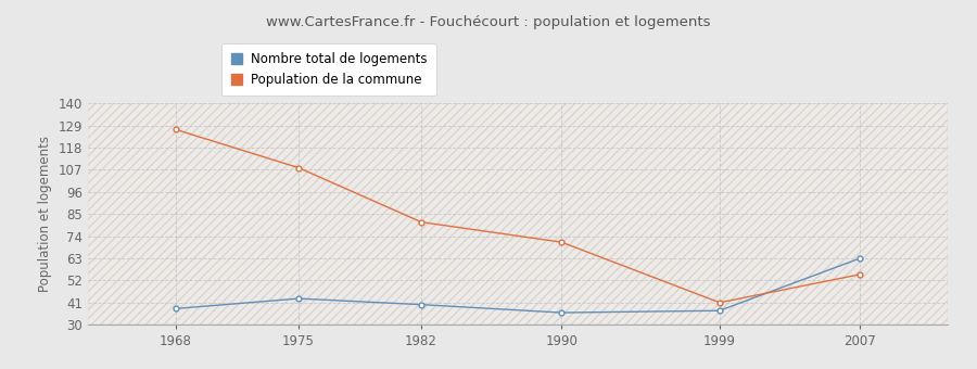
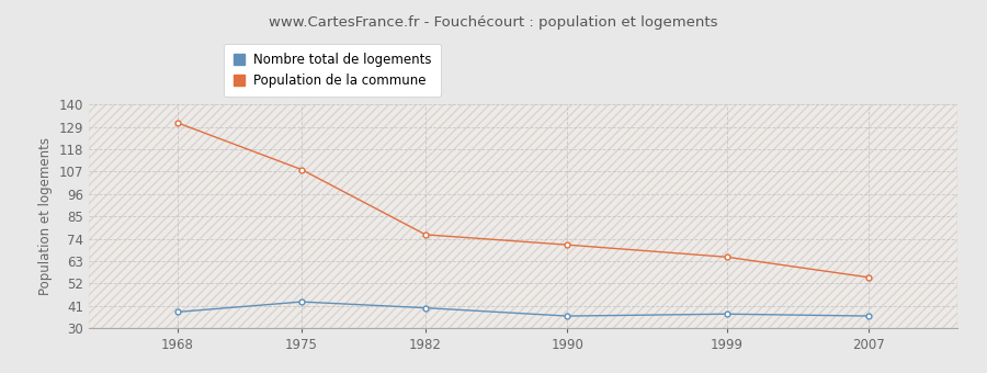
Population de la commune/1968: 127 -> 131
Population de la commune/1982: 81 -> 76
Population de la commune/1999: 41 -> 65
Nombre total de logements/2007: 63 -> 36
